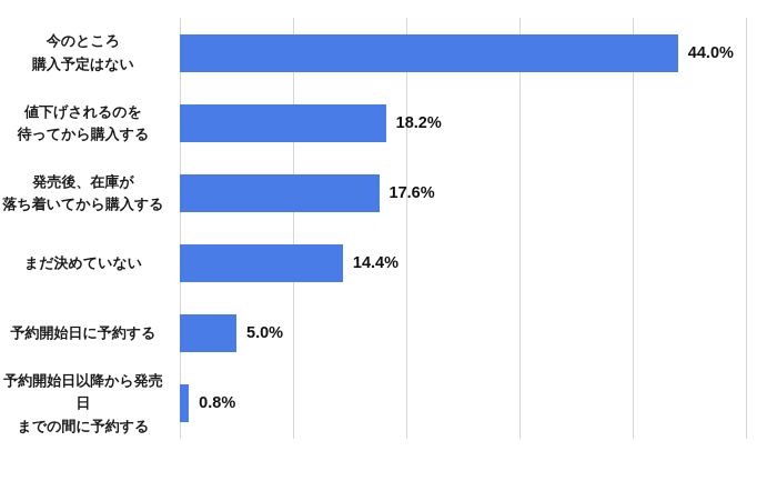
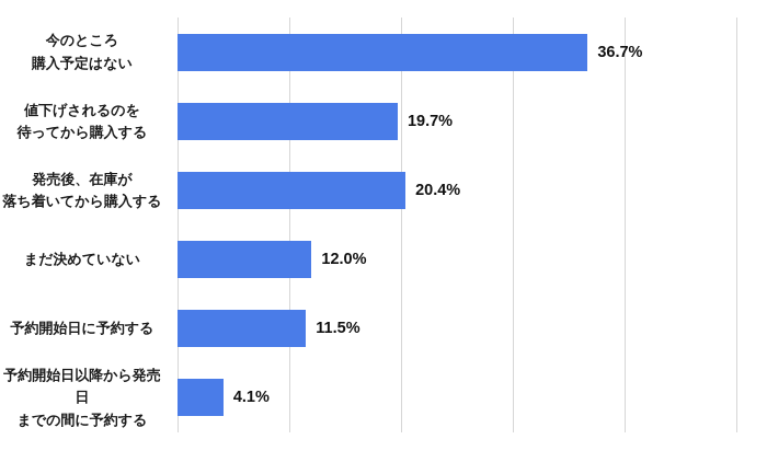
今のところ 購入予定はない: 44.0% -> 36.7%
値下げされるのを 待ってから購入する: 18.2% -> 19.7%
発売後、在庫が 落ち着いてから購入する: 17.6% -> 20.4%
まだ決めていない: 14.4% -> 12.0%
予約開始日に予約する: 5.0% -> 11.5%
予約開始日以降から発売日 までの間に予約する: 0.8% -> 4.1%
